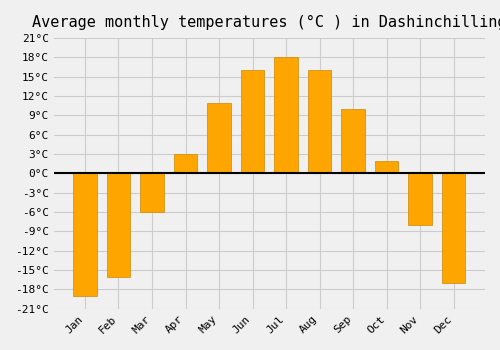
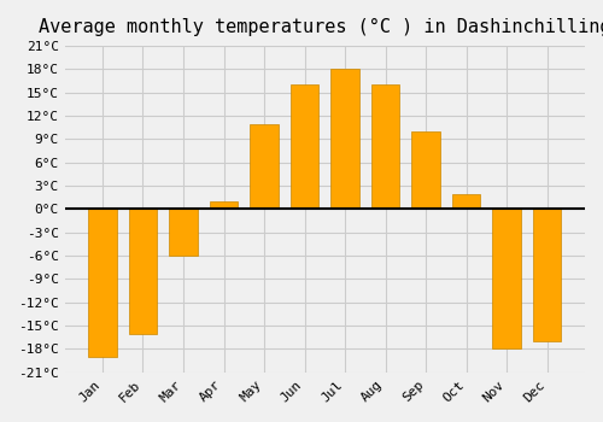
Apr: 3°C -> 1°C
Nov: -8°C -> -18°C
